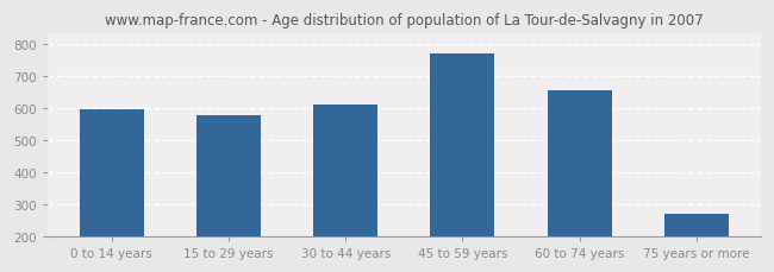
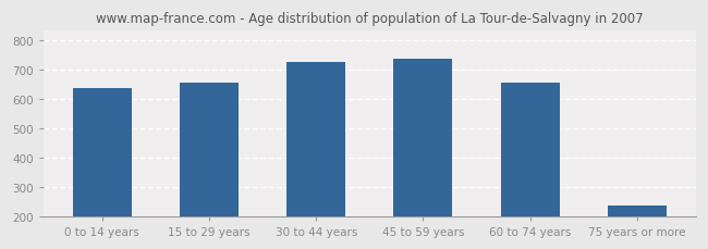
0 to 14 years: 595 -> 635
15 to 29 years: 575 -> 655
30 to 44 years: 610 -> 725
45 to 59 years: 770 -> 735
75 years or more: 270 -> 235
